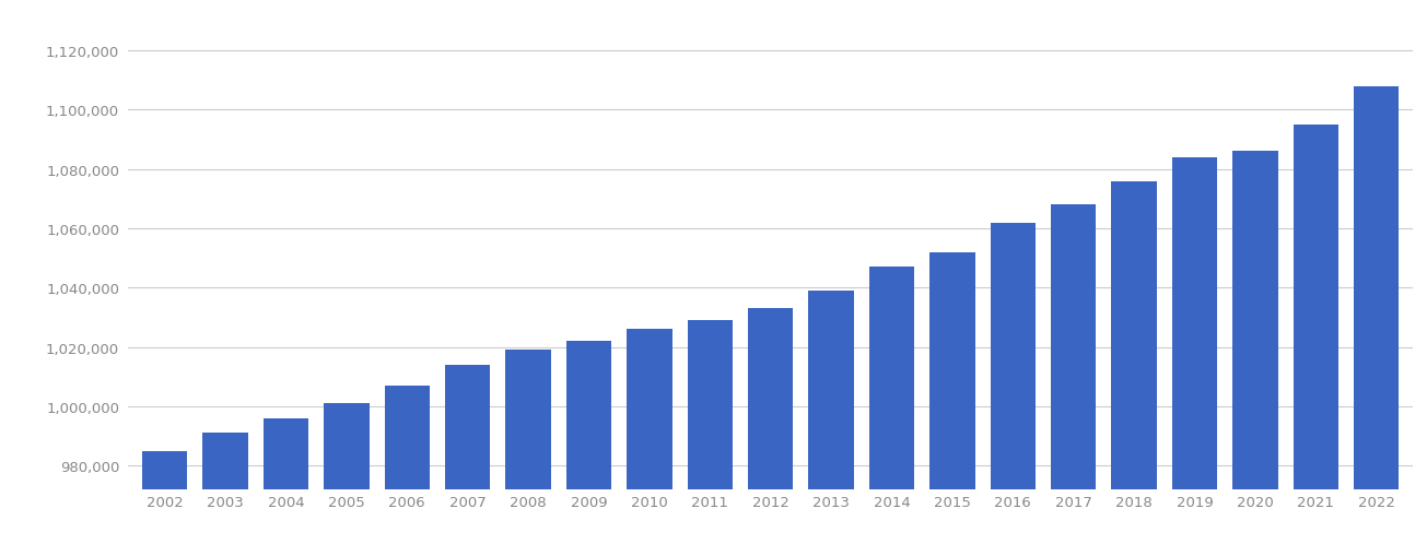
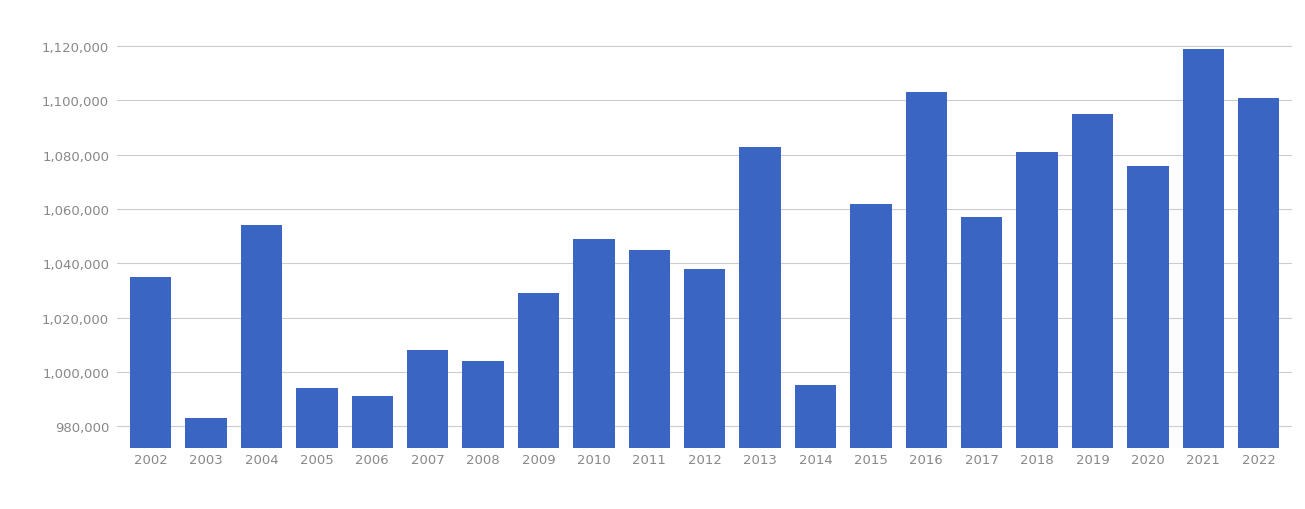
2002: 985,000 -> 1,035,000
2003: 991,000 -> 983,000
2004: 996,000 -> 1,054,000
2005: 1,001,000 -> 994,000
2006: 1,007,000 -> 991,000
2007: 1,014,000 -> 1,008,000
2008: 1,019,000 -> 1,004,000
2009: 1,022,000 -> 1,029,000
2010: 1,026,000 -> 1,049,000
2011: 1,029,000 -> 1,045,000
2012: 1,033,000 -> 1,038,000
2013: 1,039,000 -> 1,083,000
2014: 1,047,000 -> 995,000
2015: 1,052,000 -> 1,062,000
2016: 1,062,000 -> 1,103,000
2017: 1,068,000 -> 1,057,000
2018: 1,076,000 -> 1,081,000
2019: 1,084,000 -> 1,095,000
2020: 1,086,000 -> 1,076,000
2021: 1,095,000 -> 1,119,000
2022: 1,108,000 -> 1,101,000
